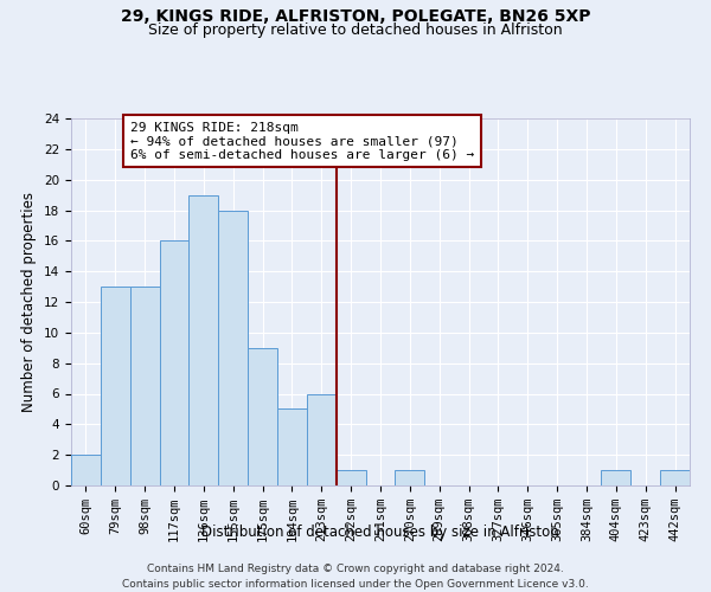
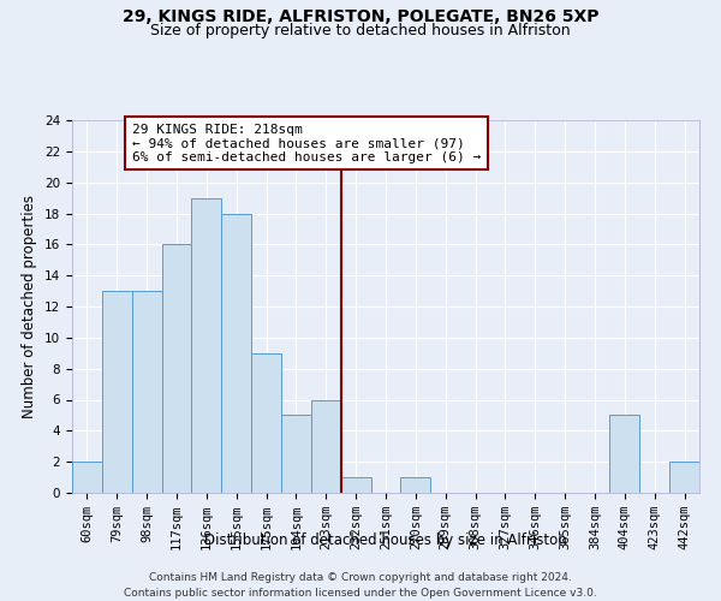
404sqm: 1 -> 5
442sqm: 1 -> 2
